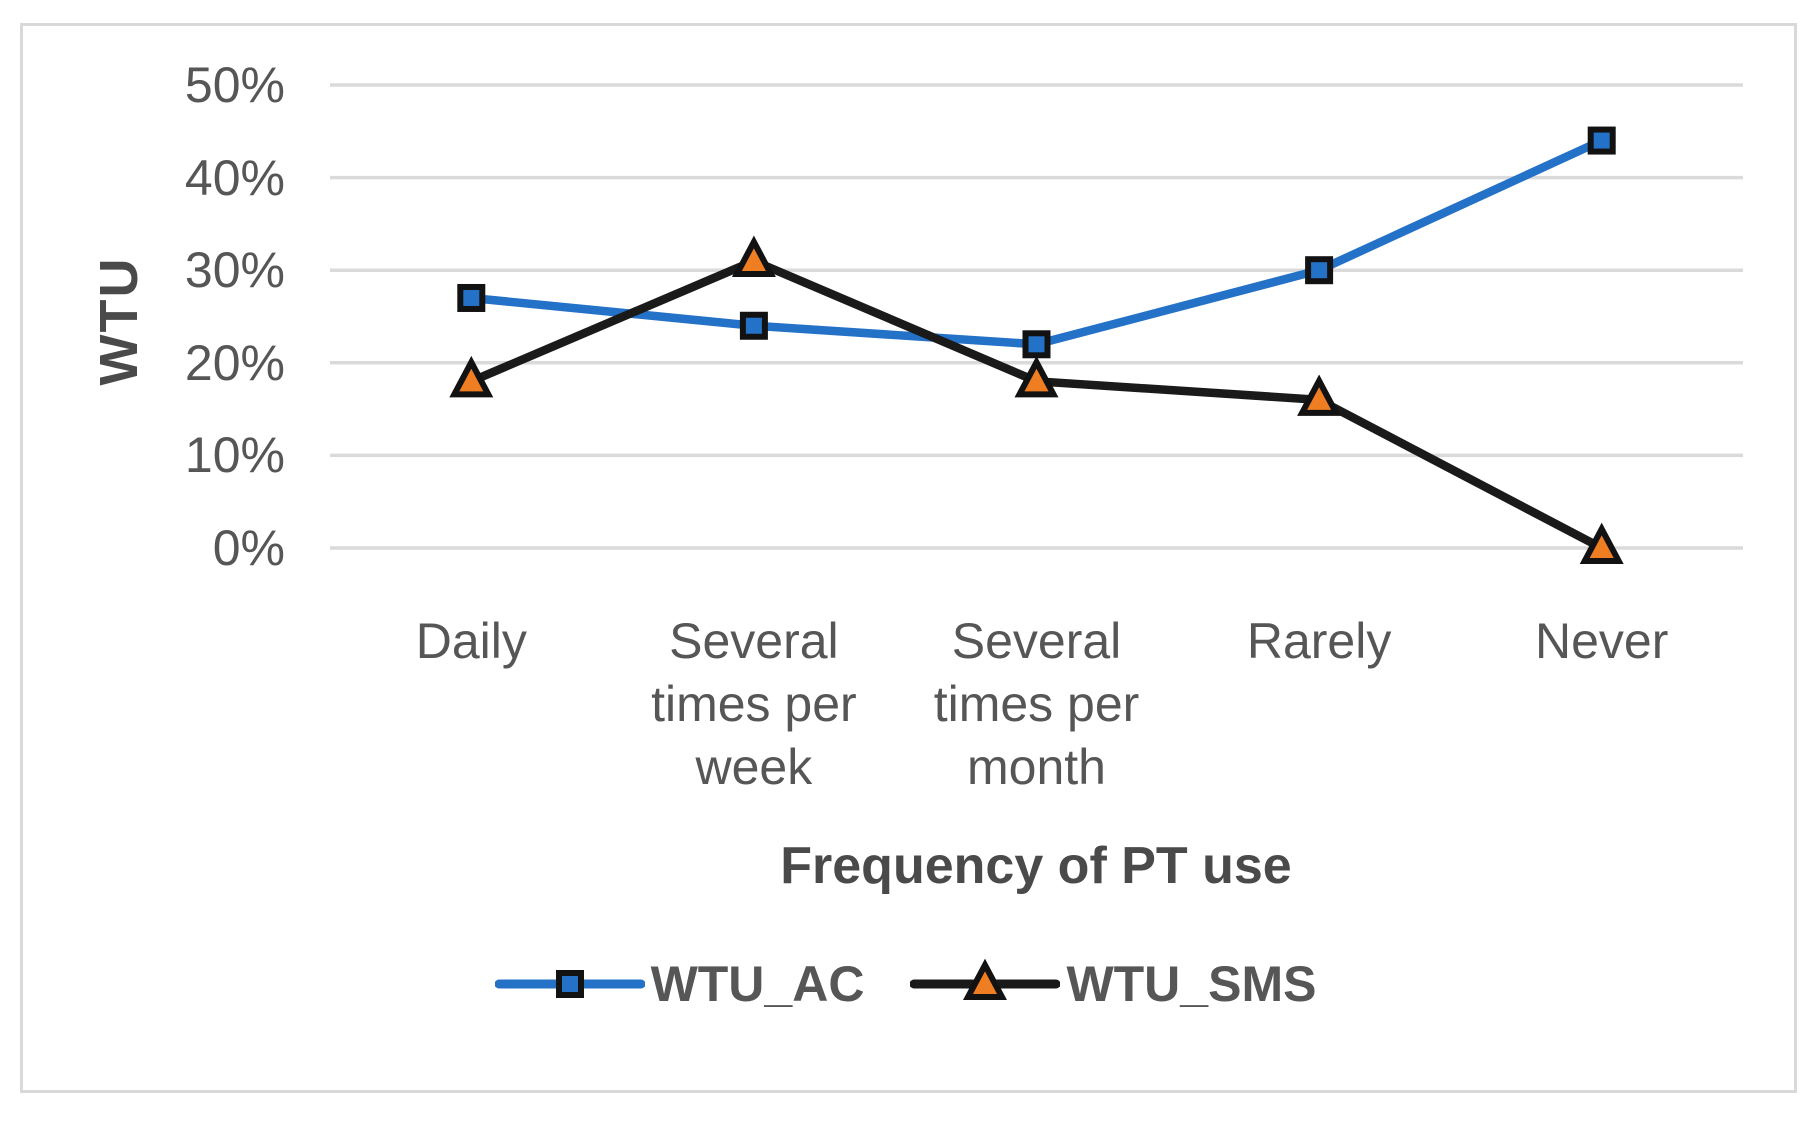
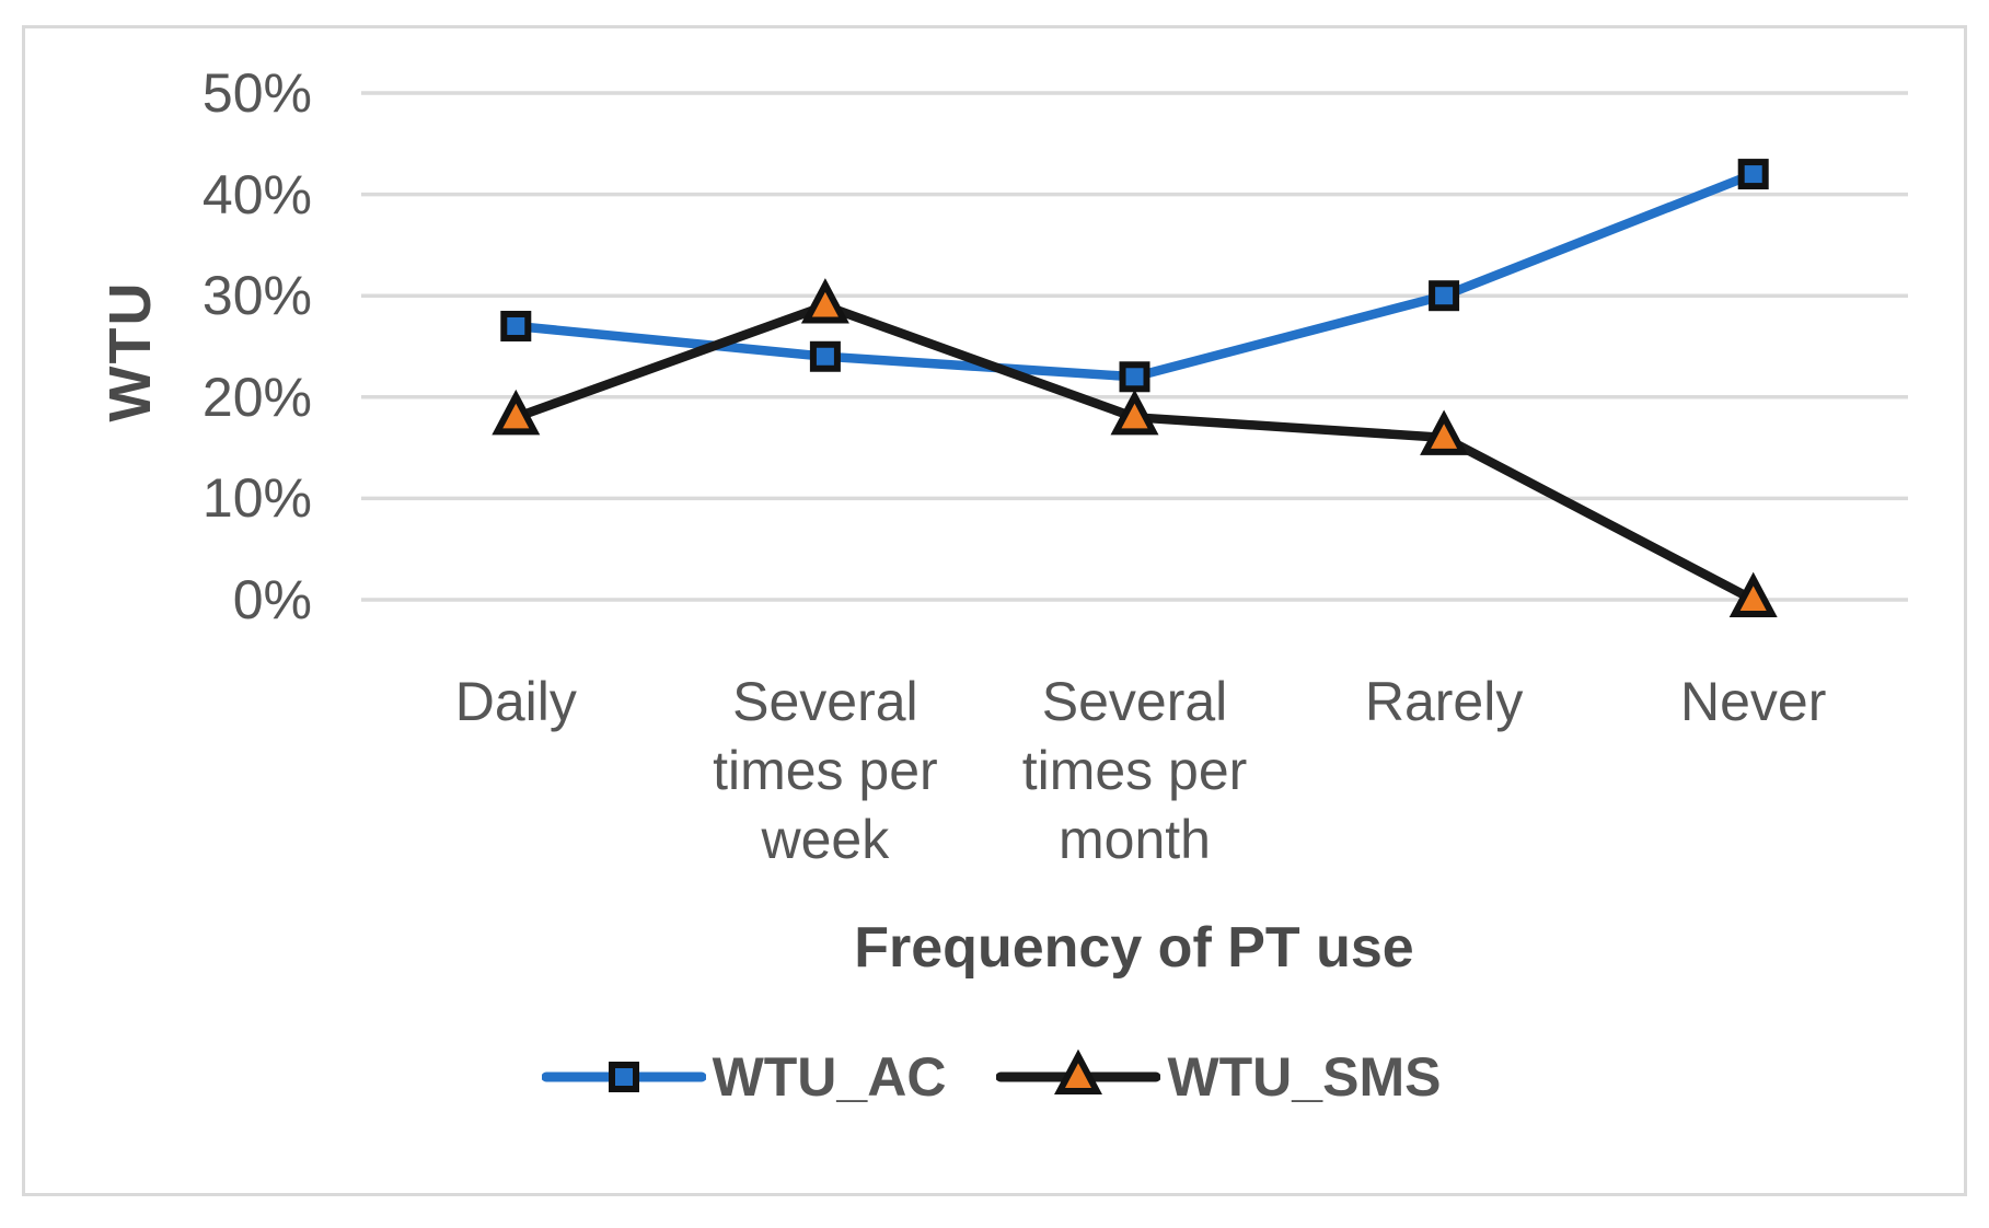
WTU_SMS/Several times per week: 31% -> 29%
WTU_AC/Never: 44% -> 42%
